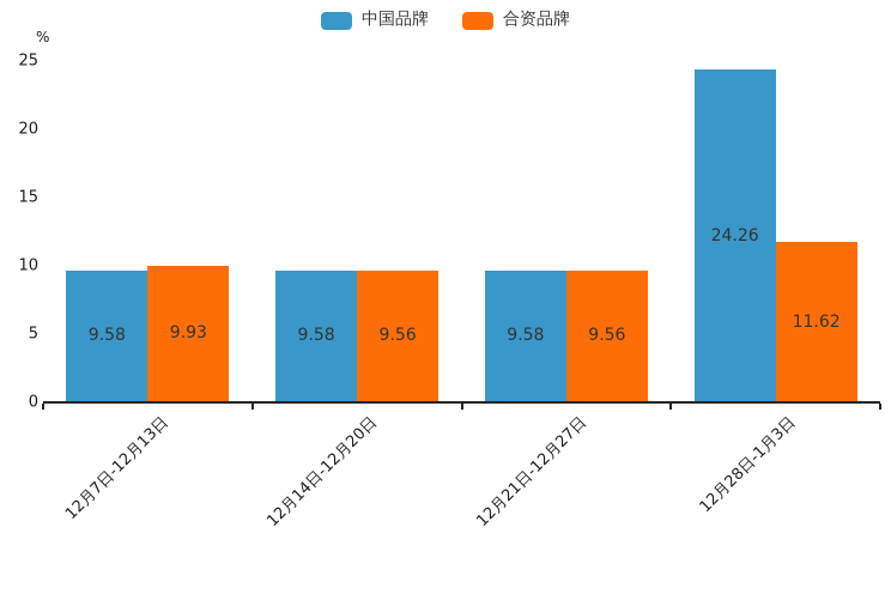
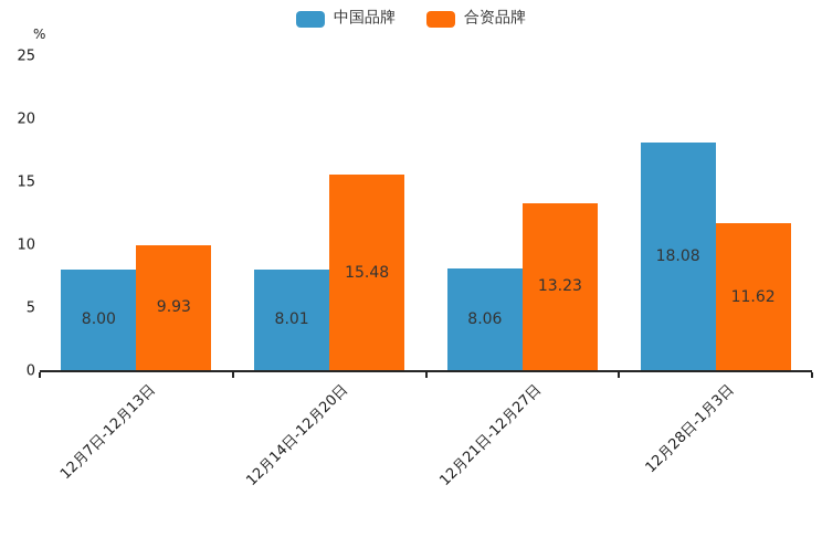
中国品牌/12月7日-12月13日: 9.58 -> 8.00
中国品牌/12月14日-12月20日: 9.58 -> 8.01
合资品牌/12月14日-12月20日: 9.56 -> 15.48
中国品牌/12月21日-12月27日: 9.58 -> 8.06
合资品牌/12月21日-12月27日: 9.56 -> 13.23
中国品牌/12月28日-1月3日: 24.26 -> 18.08
